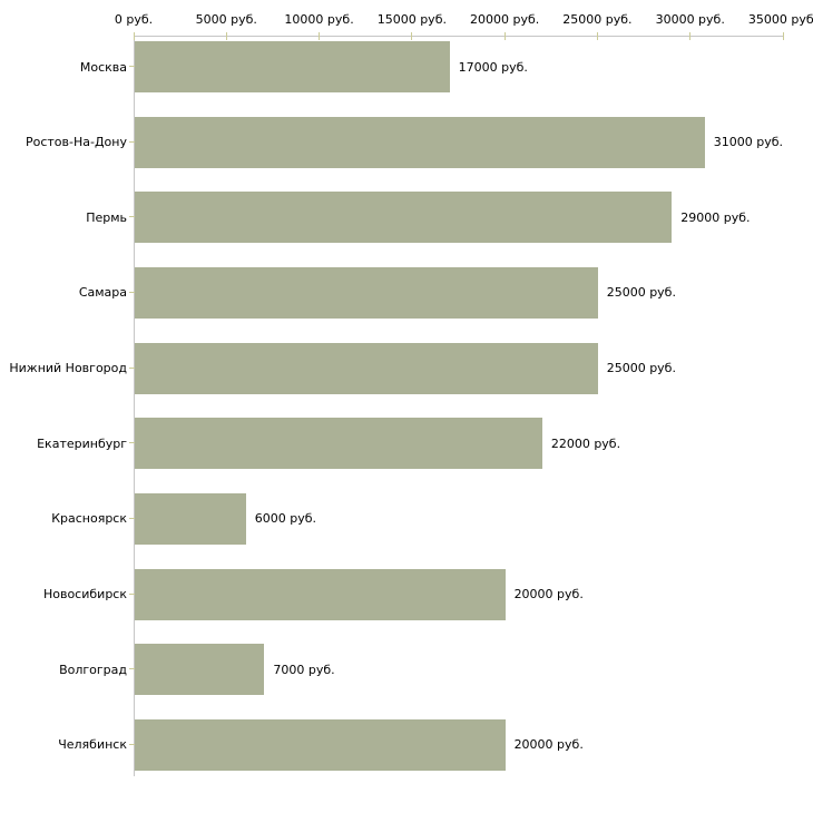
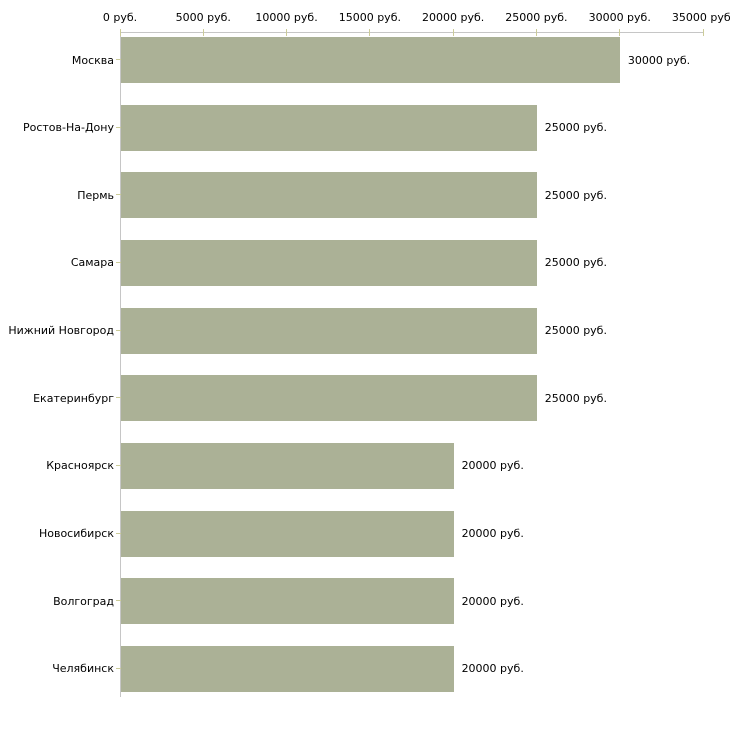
Москва: 17000 -> 30000
Ростов-На-Дону: 31000 -> 25000
Пермь: 29000 -> 25000
Екатеринбург: 22000 -> 25000
Красноярск: 6000 -> 20000
Волгоград: 7000 -> 20000
